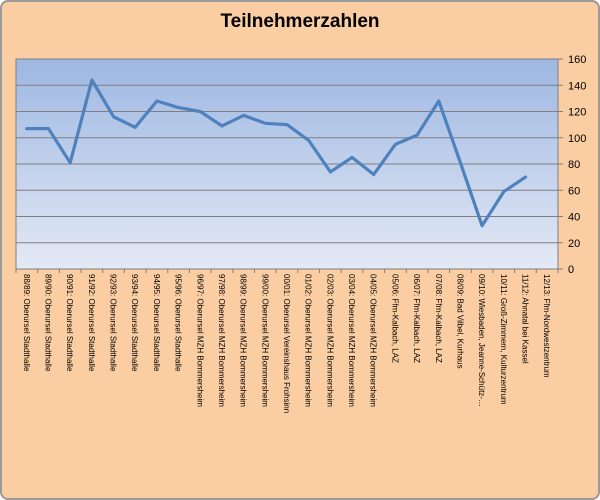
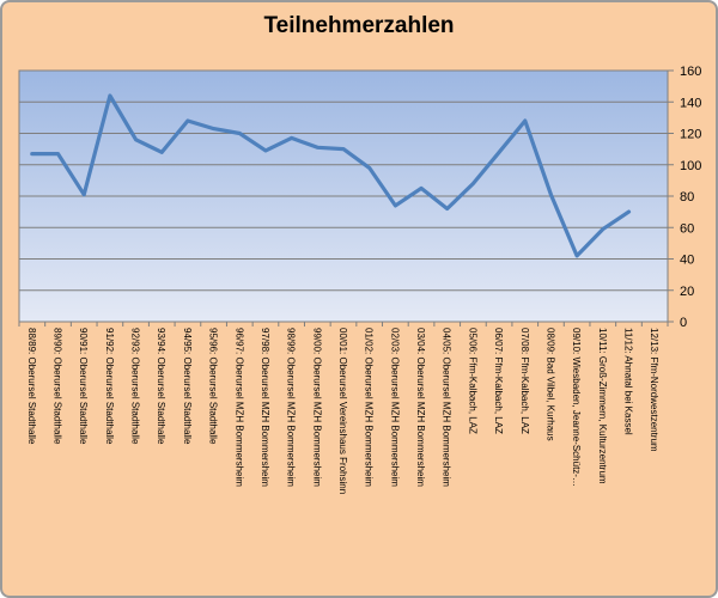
05/06: Ffm-Kalbach, LAZ: 95 -> 88
06/07: Ffm-Kalbach, LAZ: 102 -> 108
09/10: Wiesbaden, Jeanne-Schütz-…: 33 -> 42
